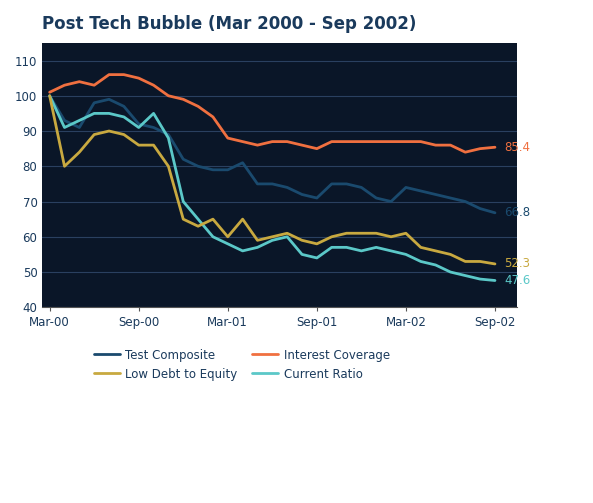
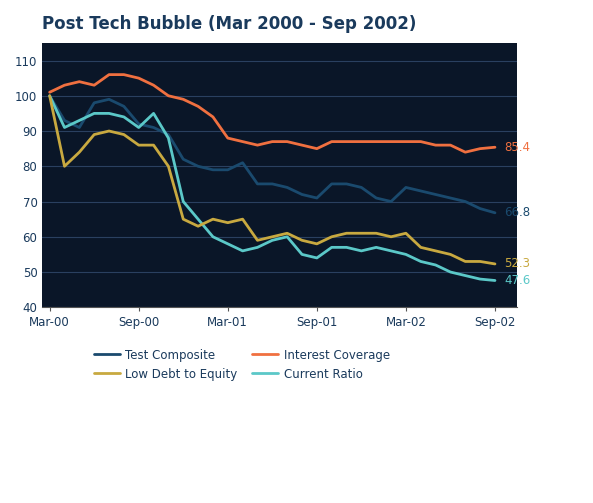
Low Debt to Equity/Mar-01: 60.0 -> 64.0
